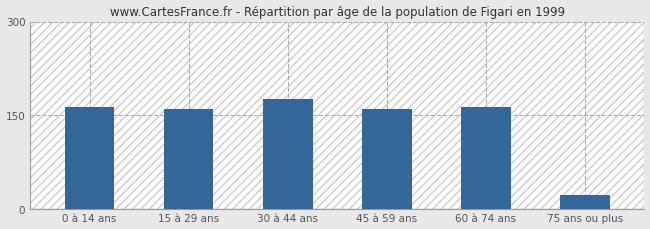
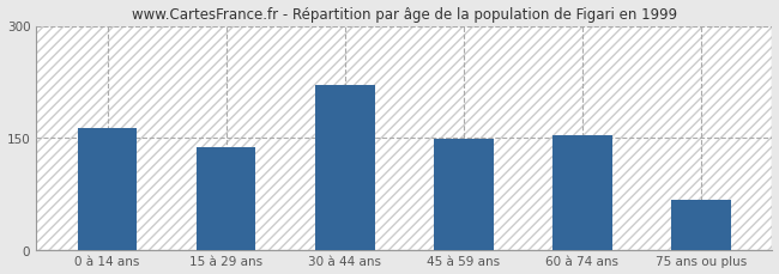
15 à 29 ans: 160 -> 138
30 à 44 ans: 175 -> 220
45 à 59 ans: 160 -> 148
60 à 74 ans: 163 -> 154
75 ans ou plus: 22 -> 66
